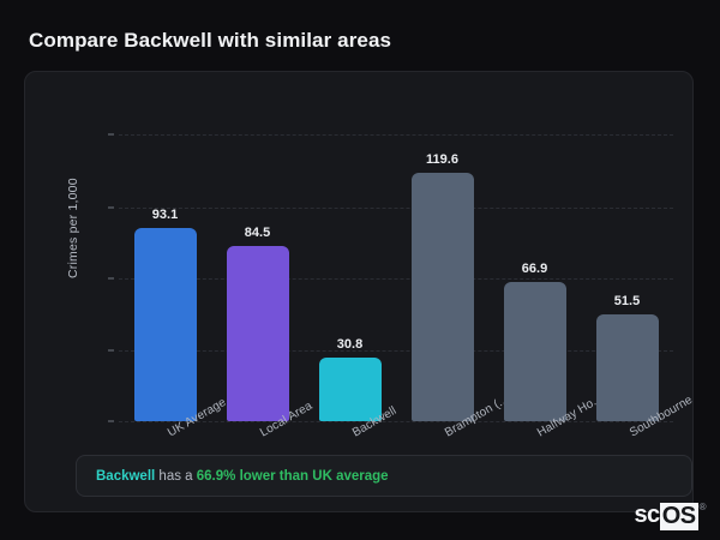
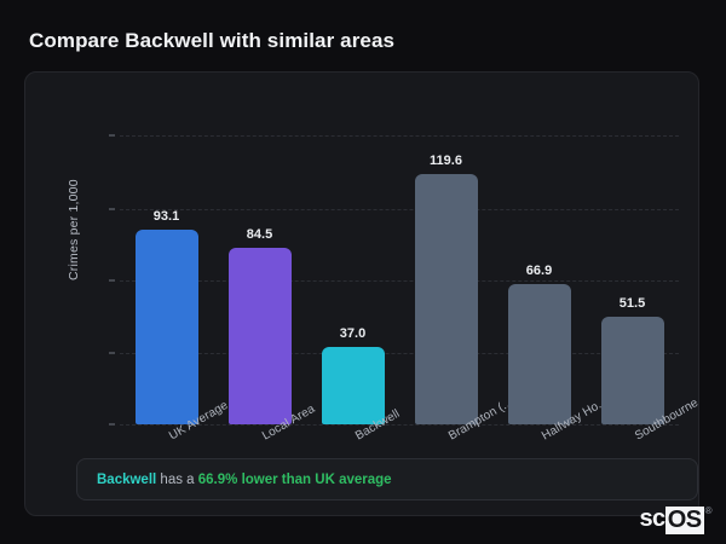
Backwell: 30.8 -> 37.0
